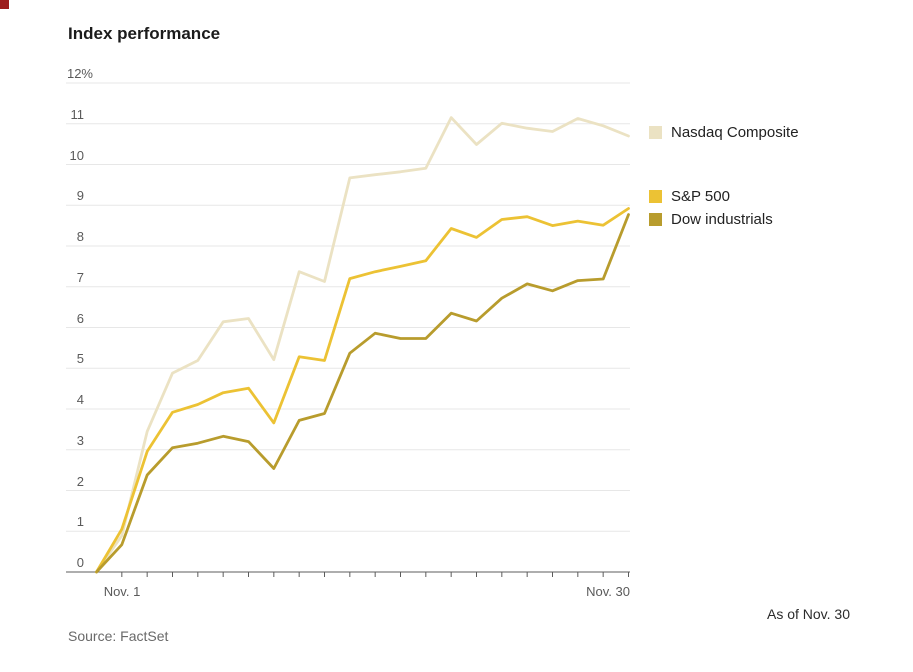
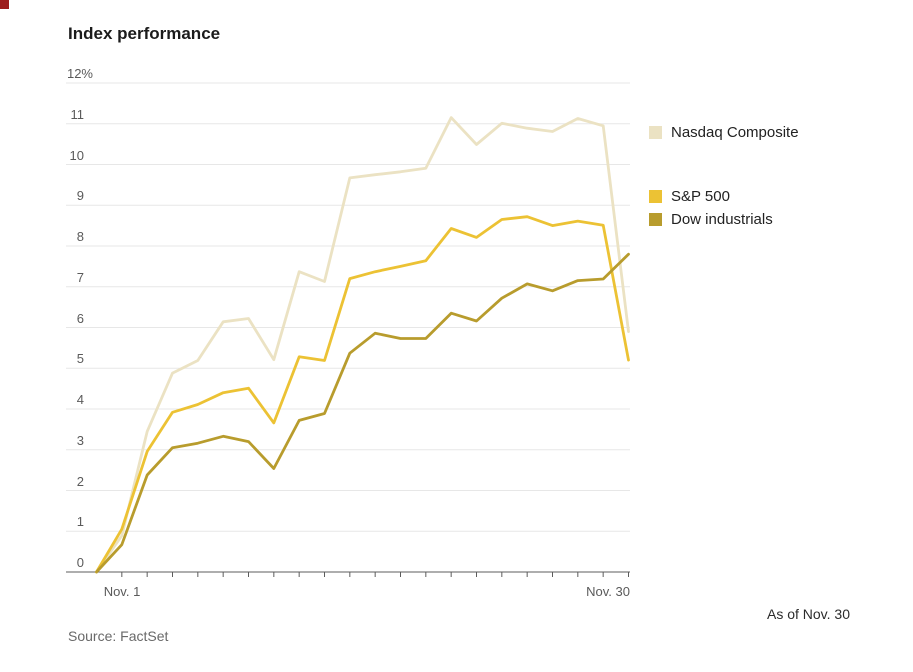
Nasdaq Composite/Nov. 30: 10.7 -> 5.9
S&P 500/Nov. 30: 8.9 -> 5.2
Dow industrials/Nov. 30: 8.8 -> 7.8
